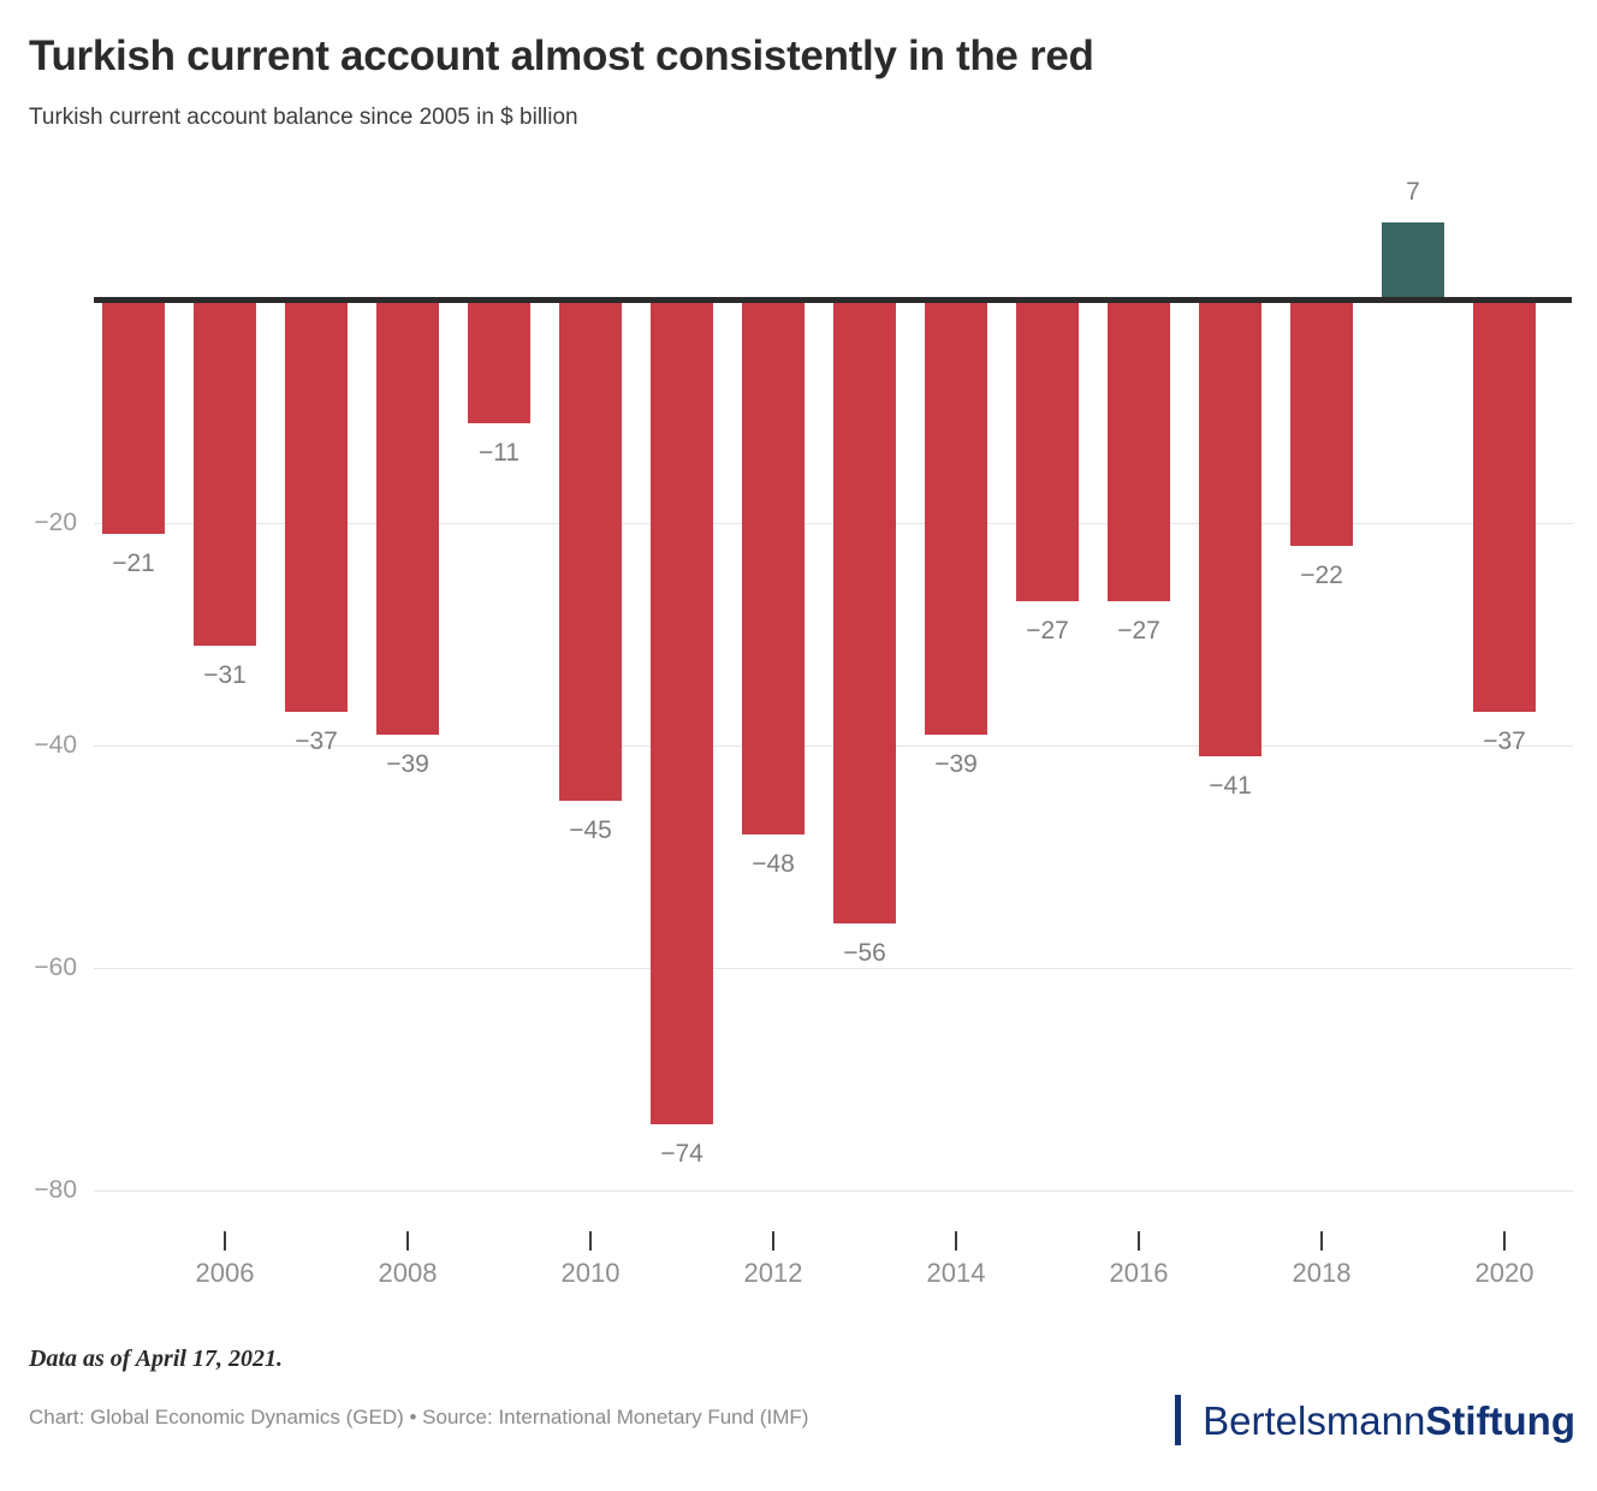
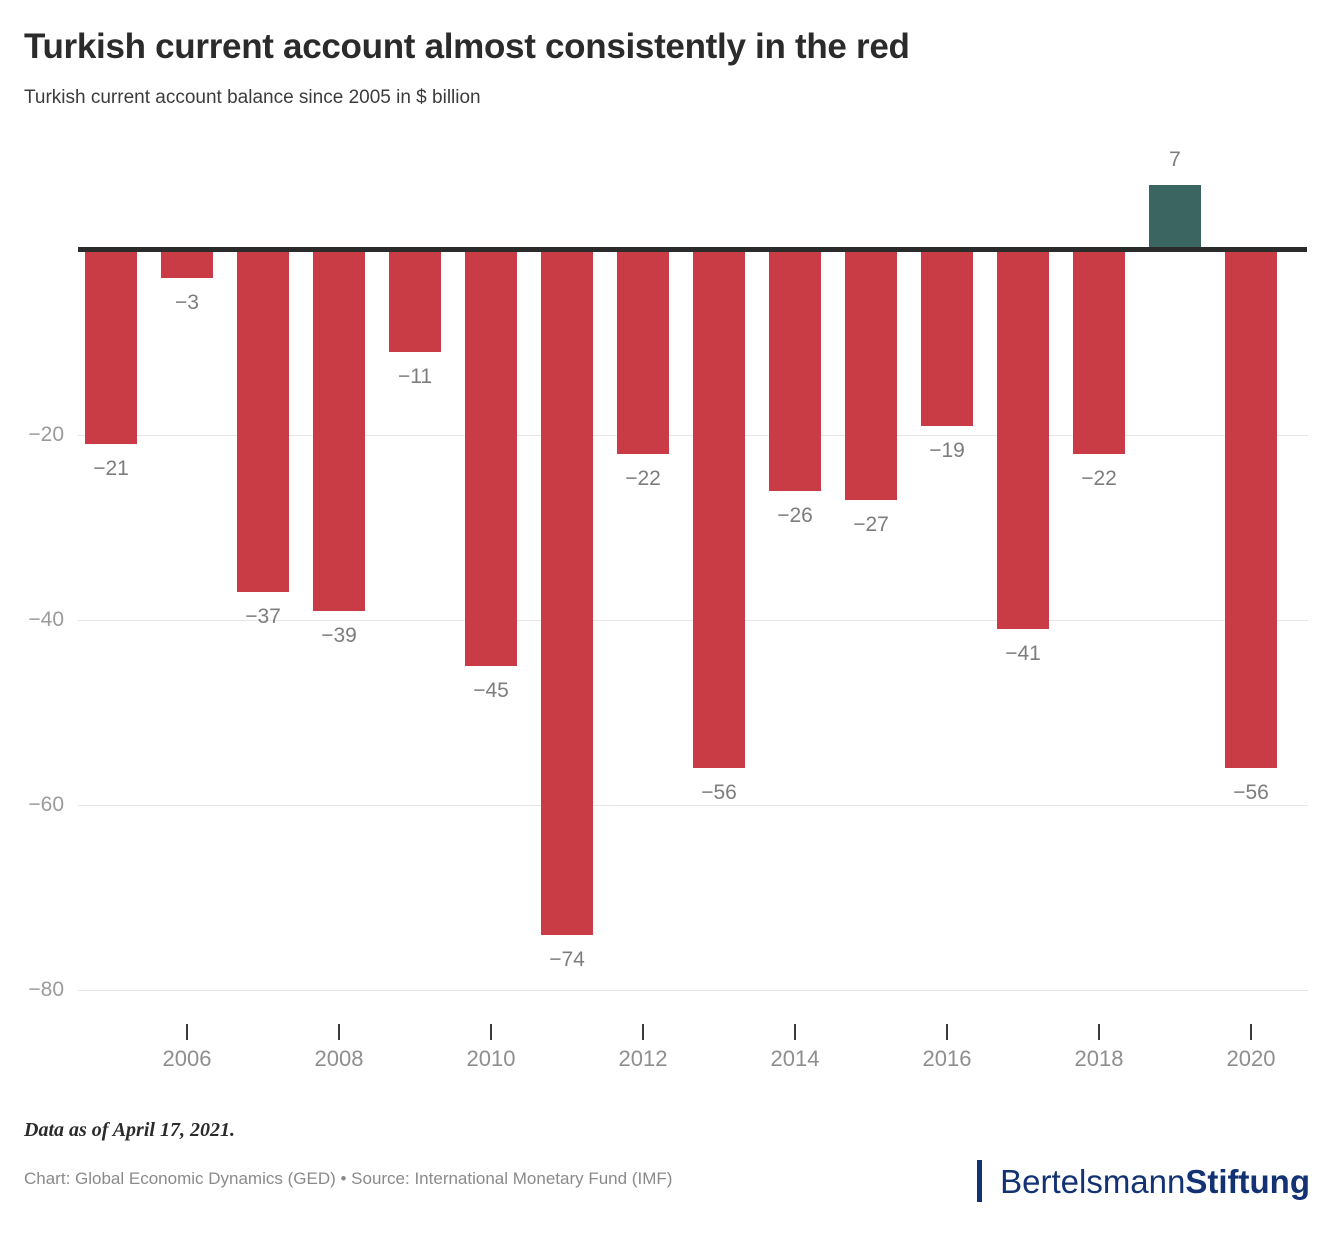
2006: −31 -> −3
2012: −48 -> −22
2014: −39 -> −26
2016: −27 -> −19
2020: −37 -> −56
